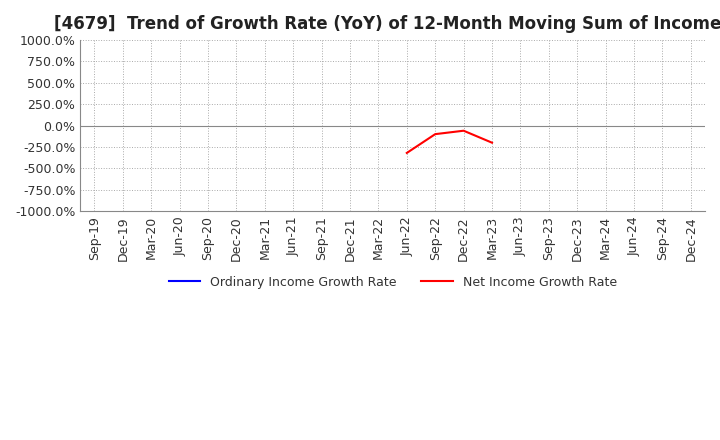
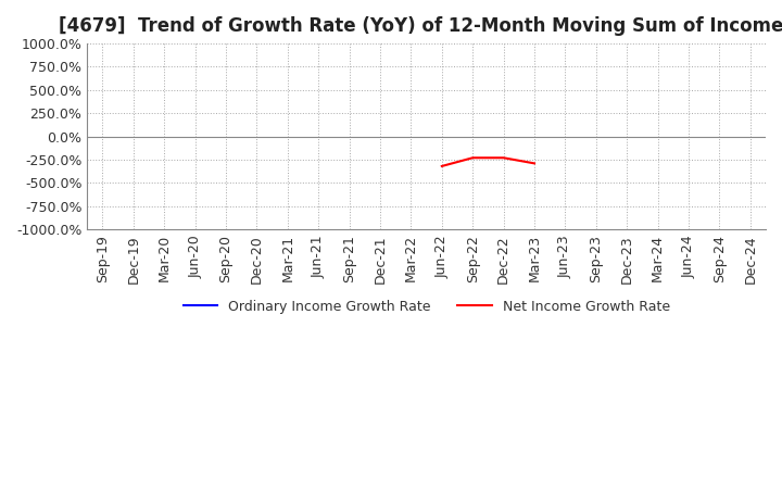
Sep-22: -100% -> -230%
Dec-22: -60% -> -230%
Mar-23: -200% -> -290%
